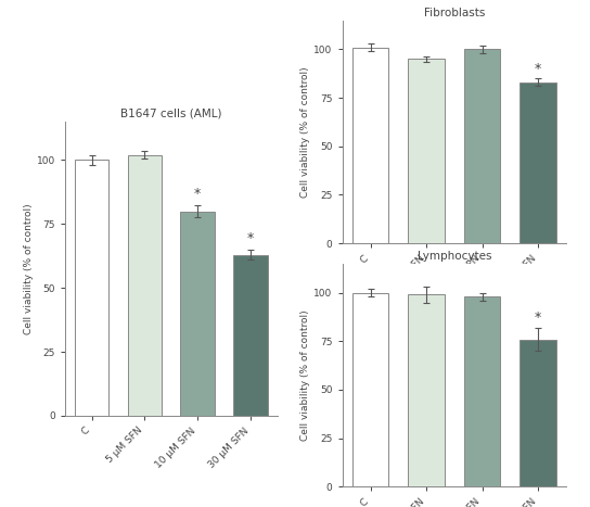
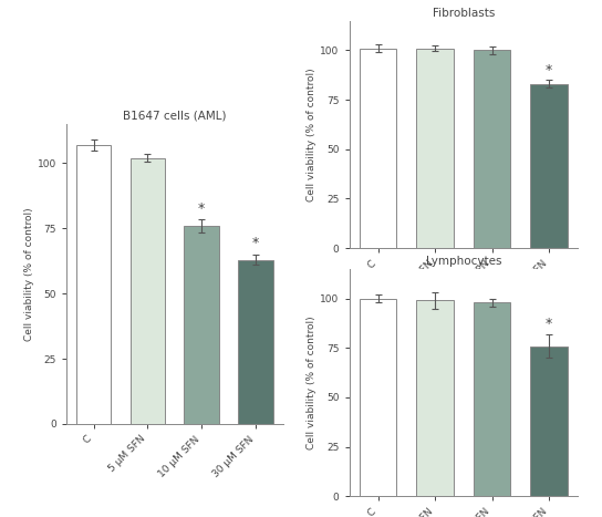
Fibroblasts/5 μM SFN: 95 -> 101
B1647 cells (AML)/C: 100 -> 107
B1647 cells (AML)/10 μM SFN: 80 -> 76
